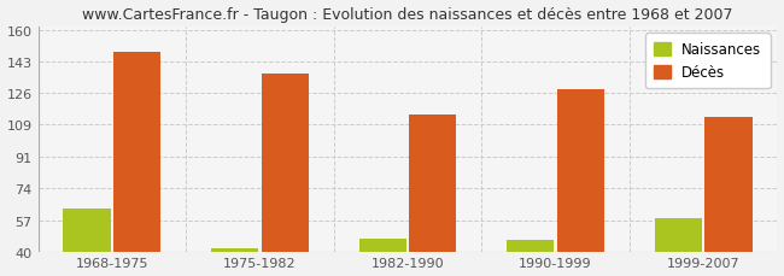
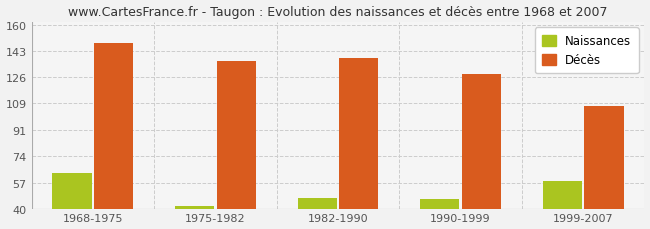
Décès/1982-1990: 114 -> 138
Décès/1999-2007: 113 -> 107
